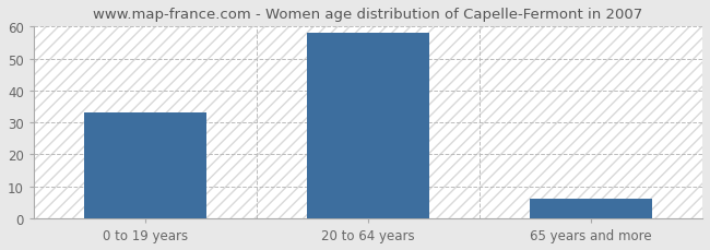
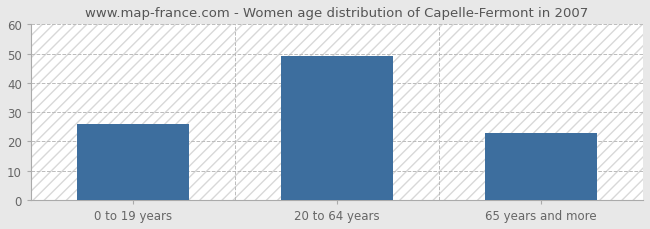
0 to 19 years: 33 -> 26
20 to 64 years: 58 -> 49
65 years and more: 6 -> 23
